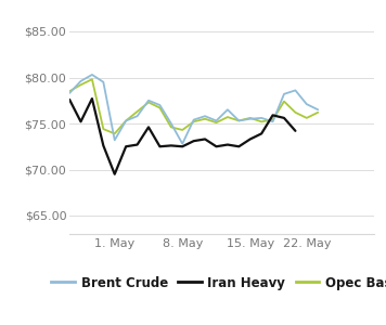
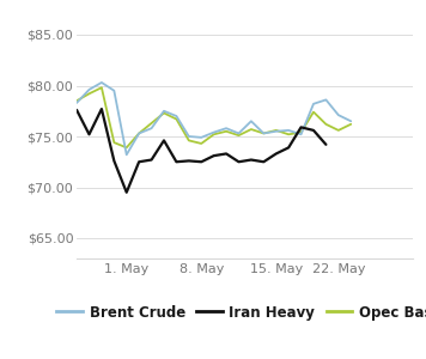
Brent Crude/8. May: $72.8 -> $74.9
